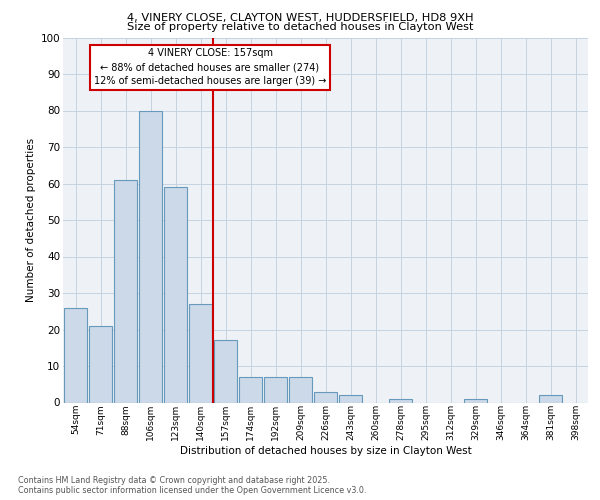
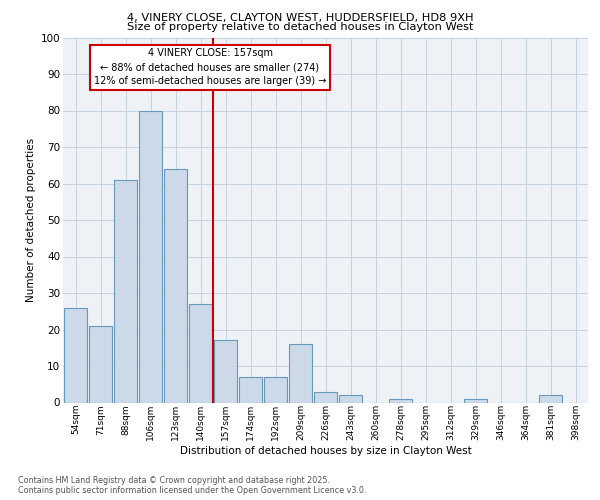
123sqm: 59 -> 64
209sqm: 7 -> 16
